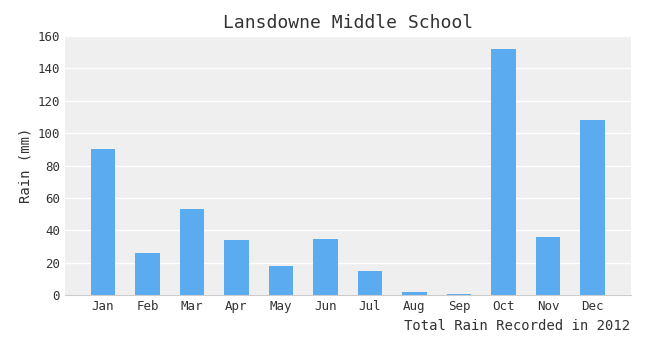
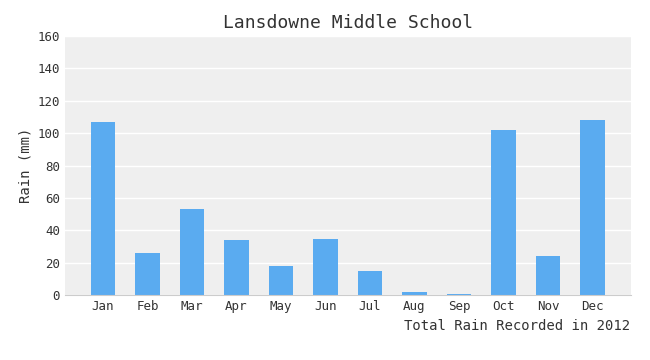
Jan: 90 -> 107
Oct: 152 -> 102
Nov: 36 -> 24
